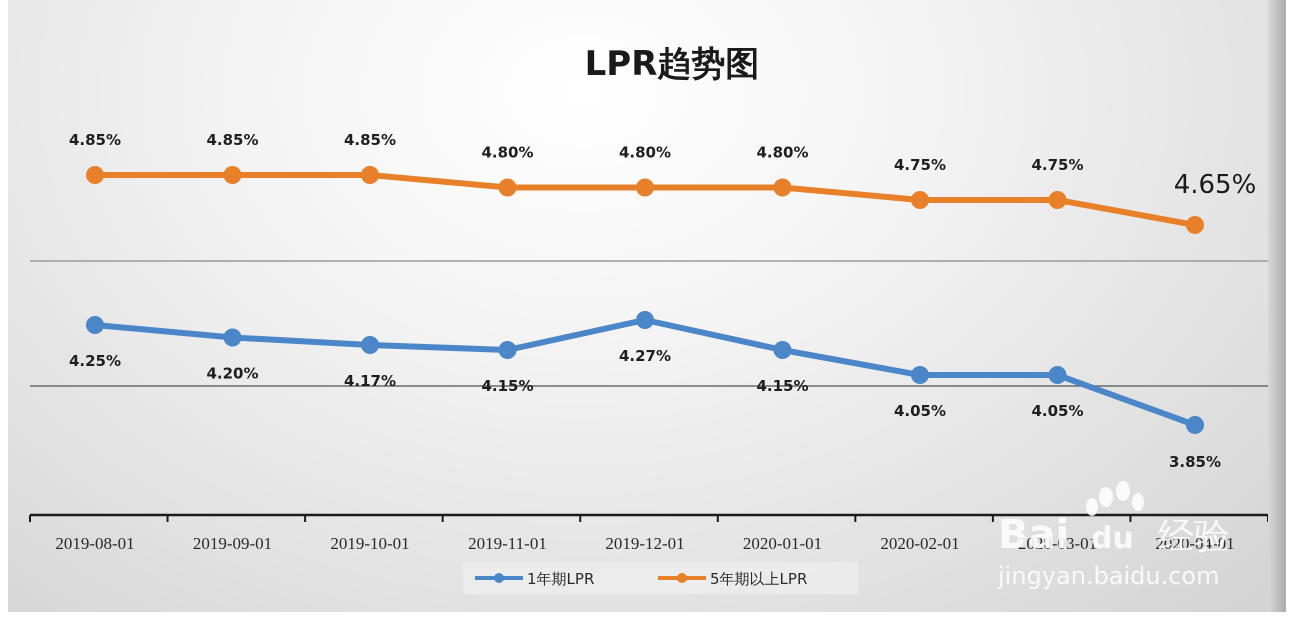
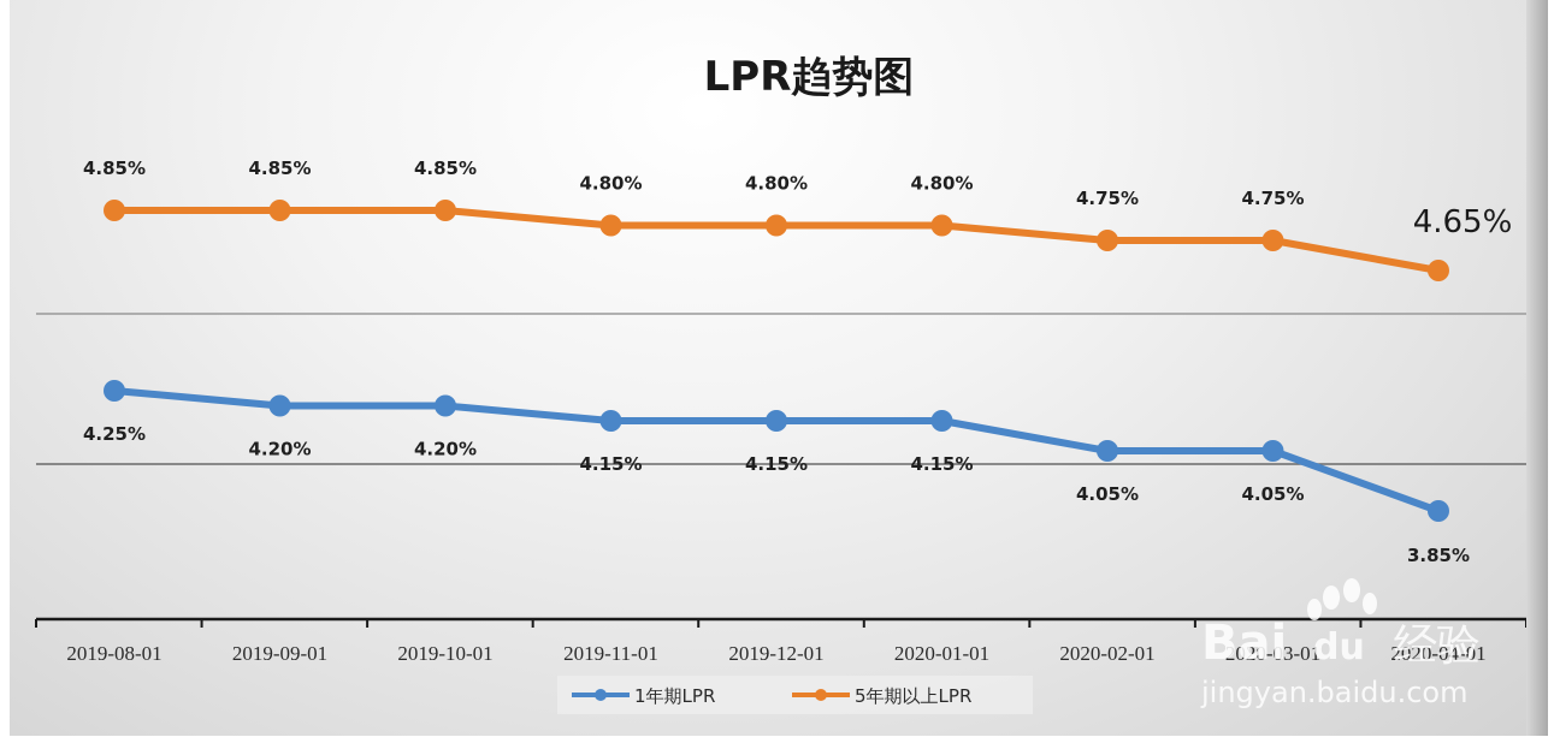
1年期LPR/2019-10-01: 4.17% -> 4.20%
1年期LPR/2019-12-01: 4.27% -> 4.15%
